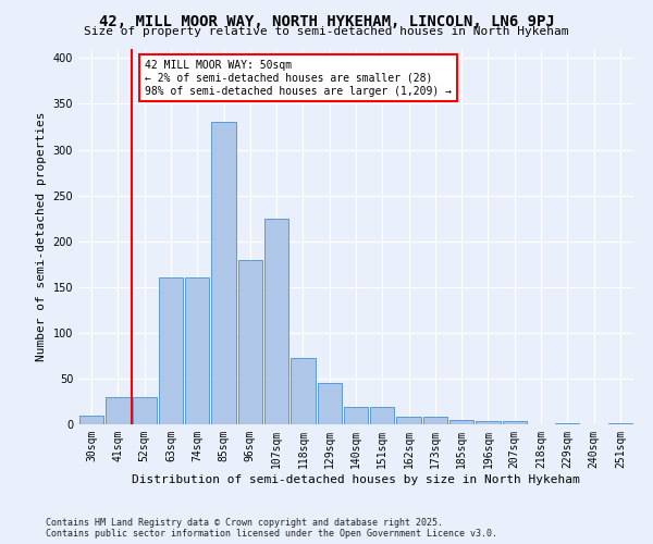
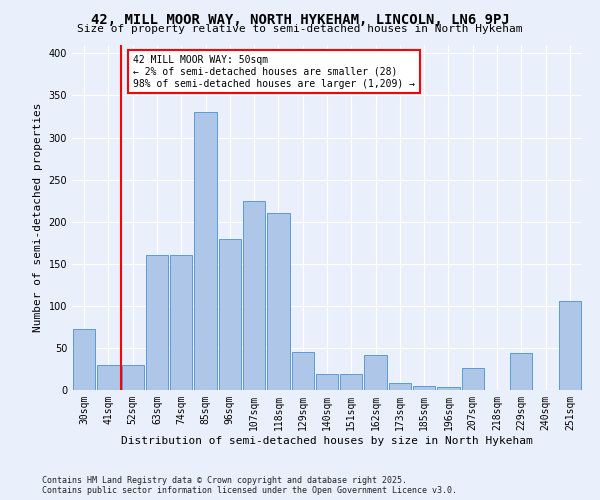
30sqm: 10 -> 72
118sqm: 73 -> 210
162sqm: 8 -> 42
207sqm: 3 -> 26
229sqm: 1 -> 44
251sqm: 1 -> 106
